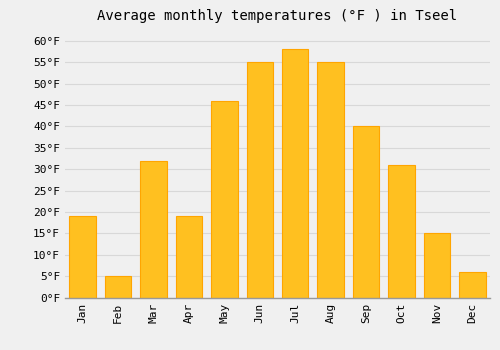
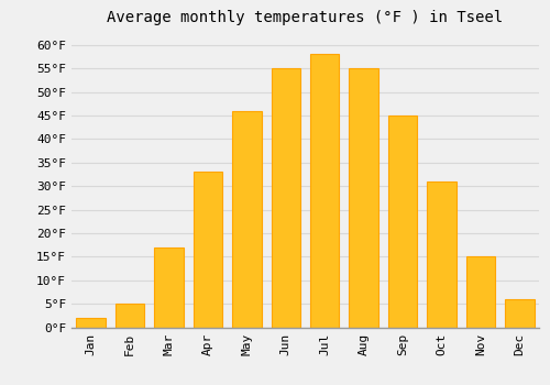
Jan: 19°F -> 2°F
Mar: 32°F -> 17°F
Apr: 19°F -> 33°F
Sep: 40°F -> 45°F
